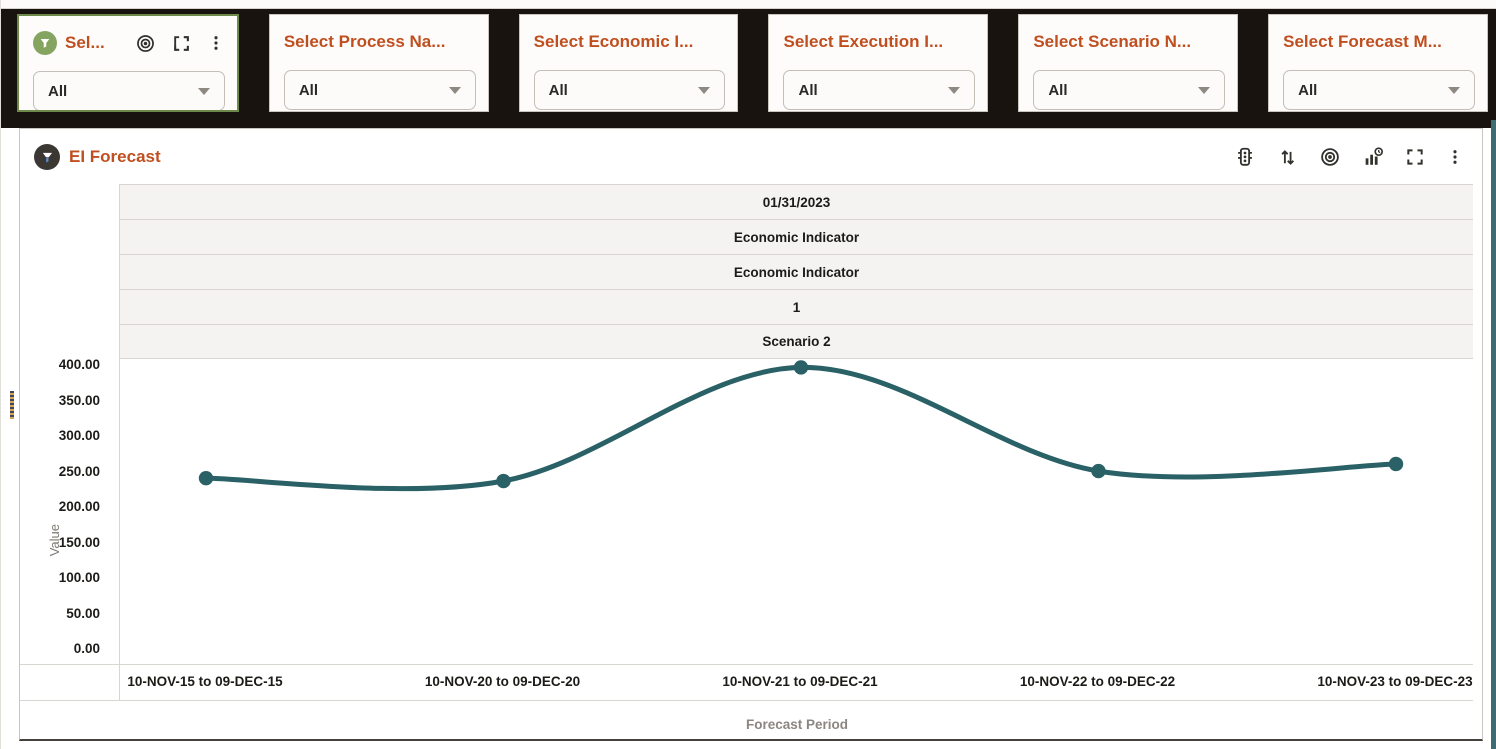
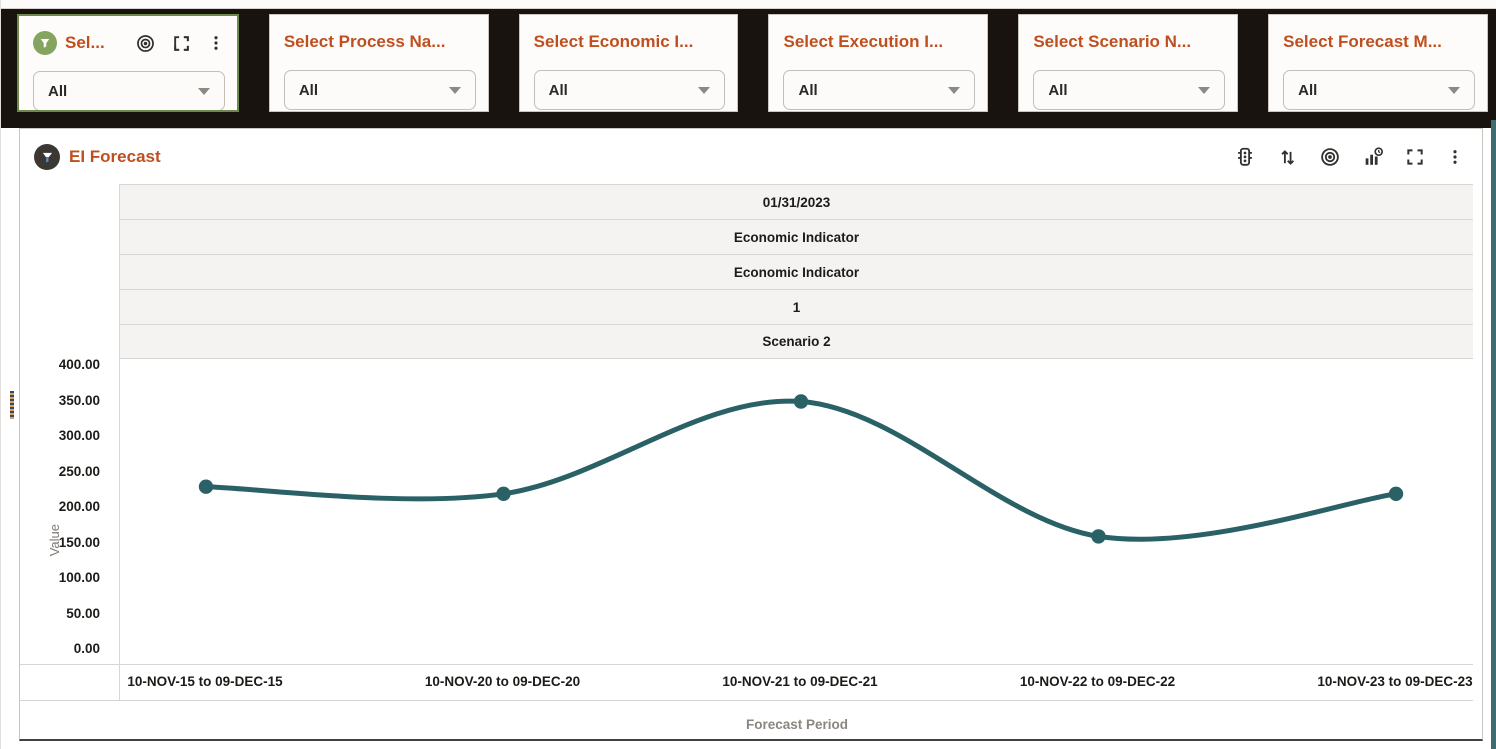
10-NOV-15 to 09-DEC-15: 240 -> 230
10-NOV-20 to 09-DEC-20: 240 -> 220
10-NOV-21 to 09-DEC-21: 400 -> 350
10-NOV-22 to 09-DEC-22: 250 -> 160
10-NOV-23 to 09-DEC-23: 260 -> 220
